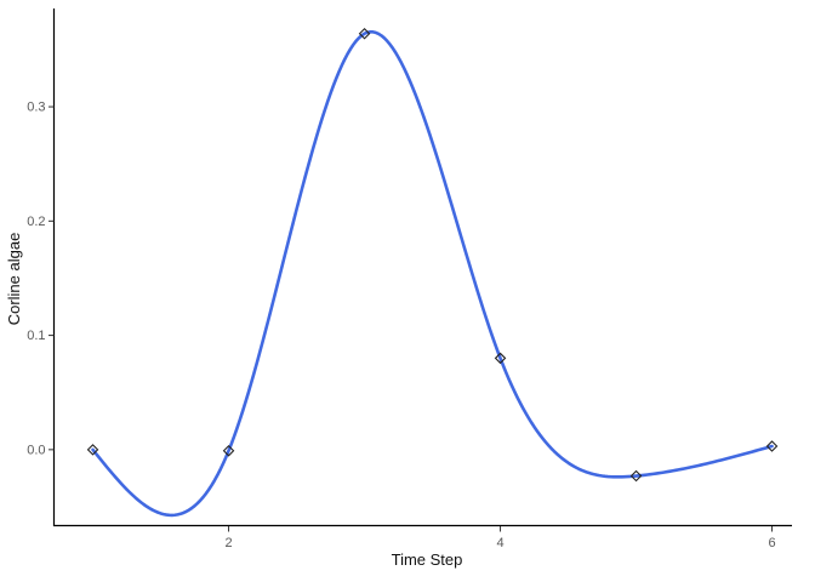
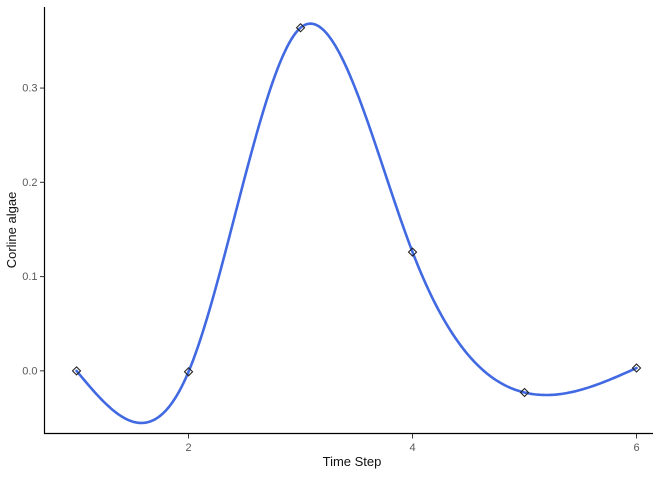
4: 0.08 -> 0.13
